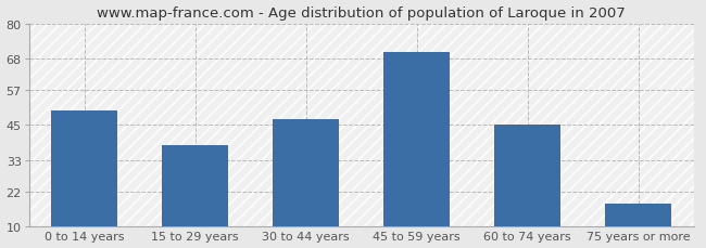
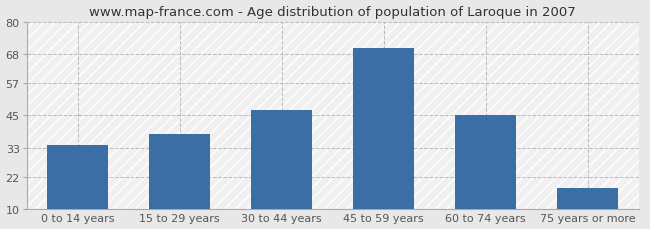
0 to 14 years: 50 -> 34
